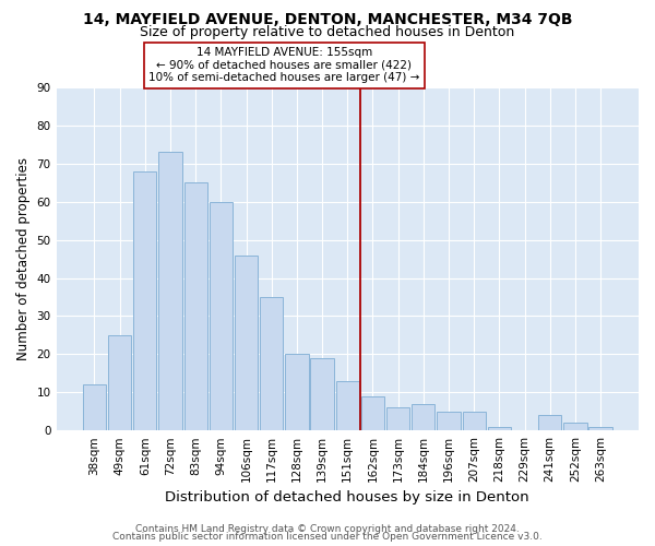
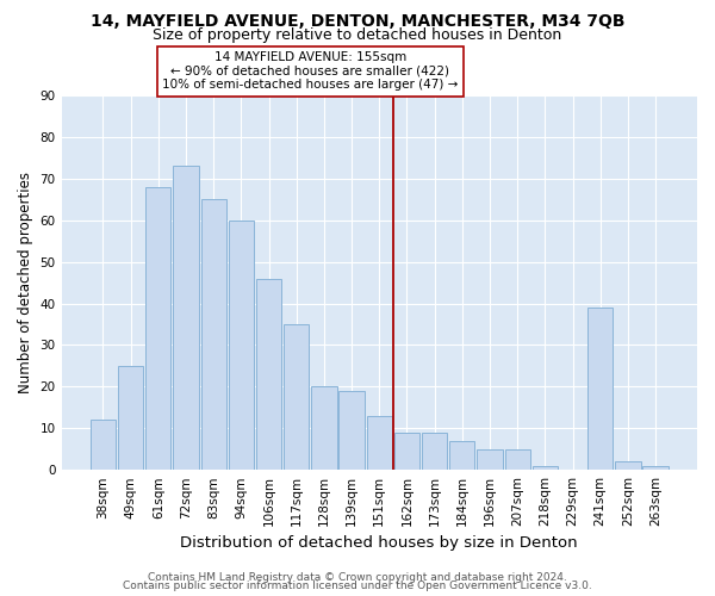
173sqm: 6 -> 9
241sqm: 4 -> 39
